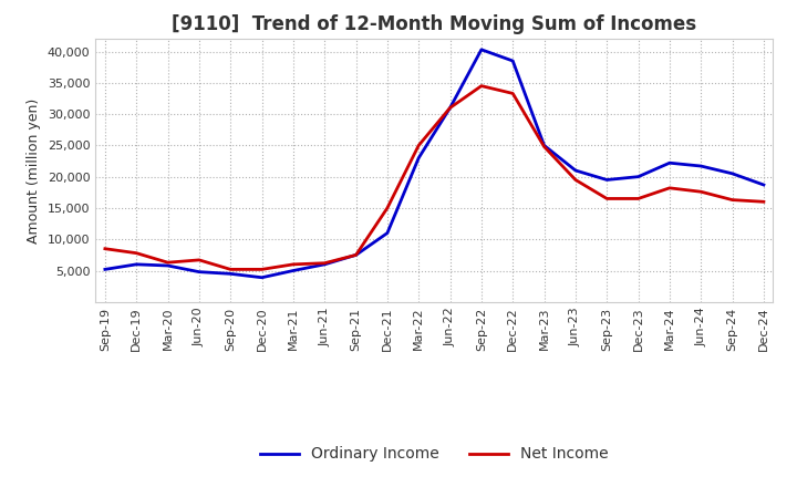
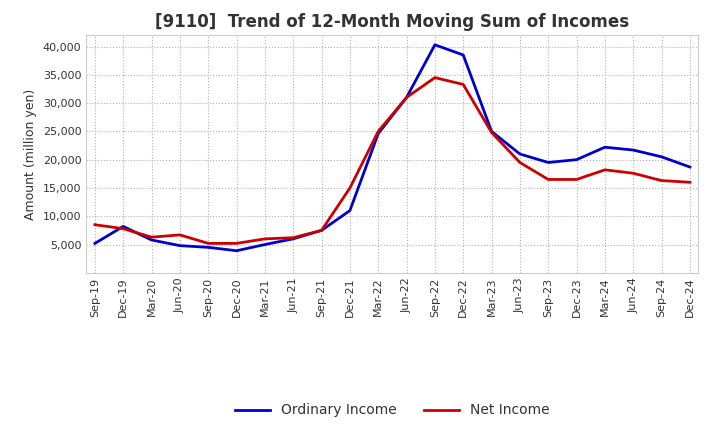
Ordinary Income/Dec-19: 6,000 -> 8,200
Ordinary Income/Mar-22: 23,000 -> 24,600
